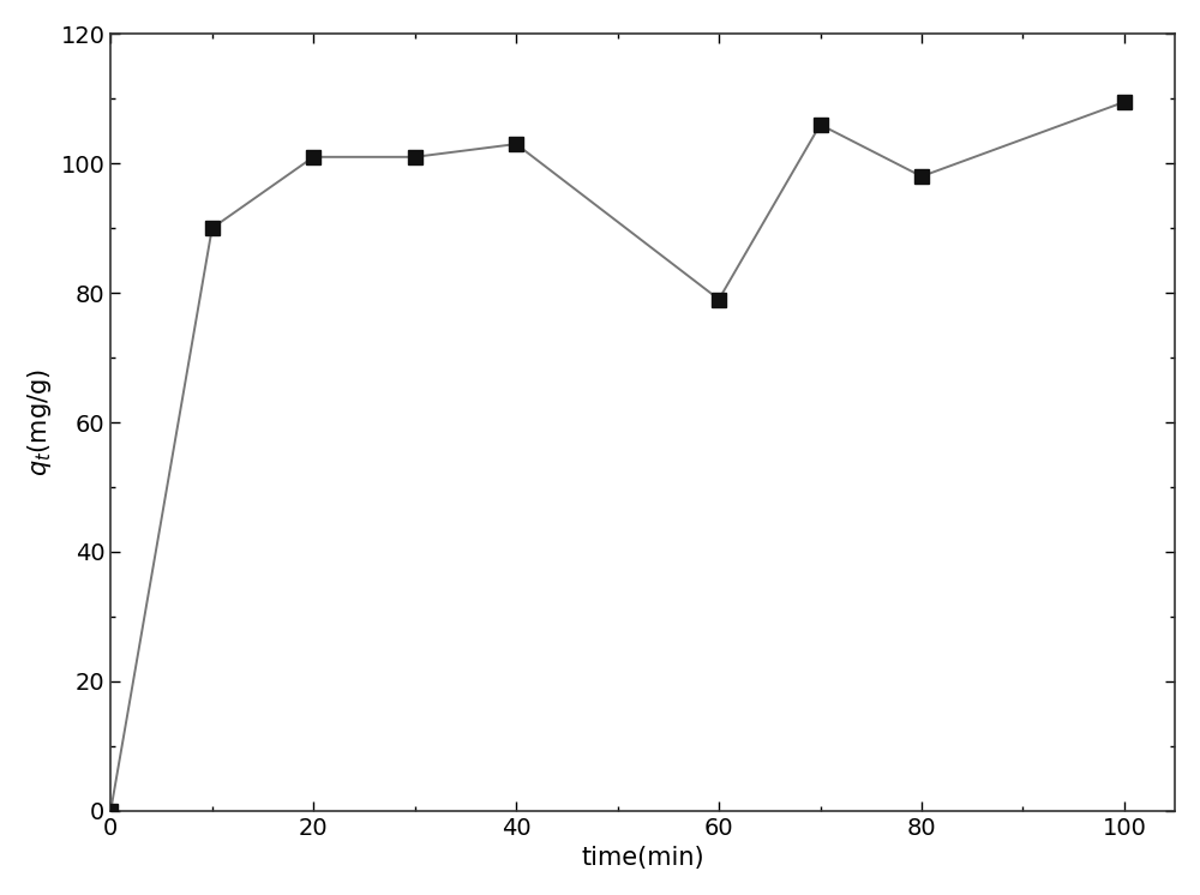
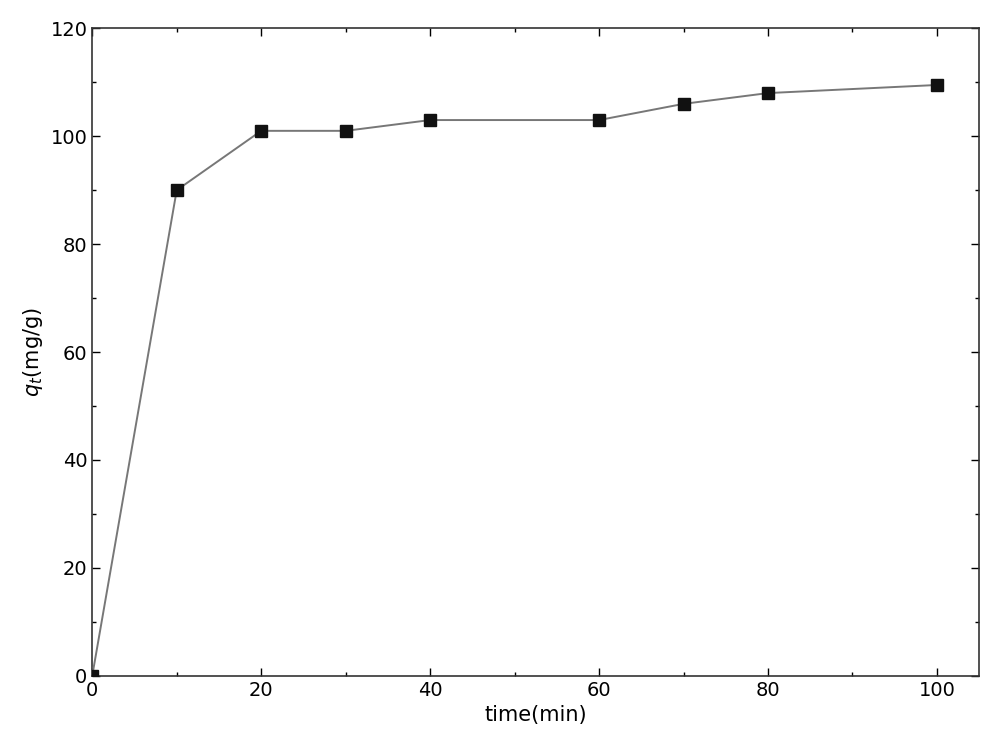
60: 79.0 -> 103.0
80: 98.0 -> 108.0
